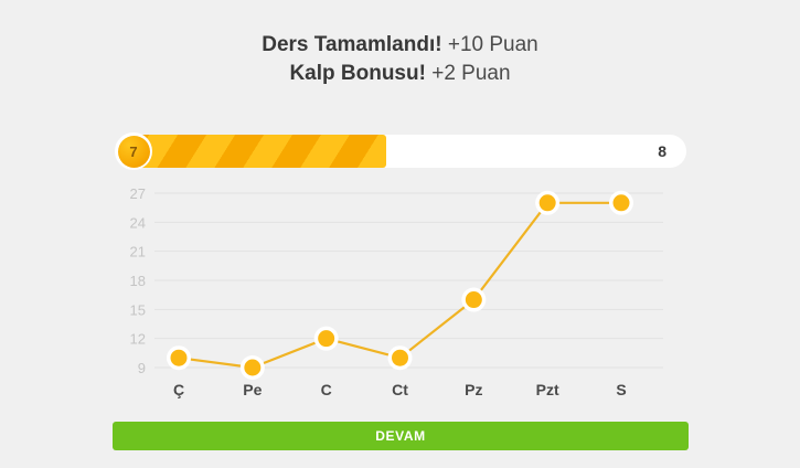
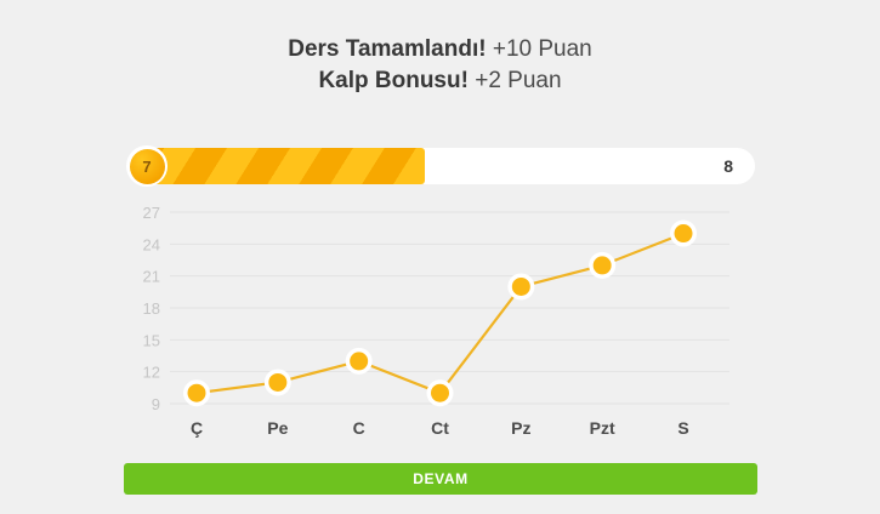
Pe: 9 -> 11
C: 12 -> 13
Pz: 16 -> 20
Pzt: 26 -> 22
S: 26 -> 25
